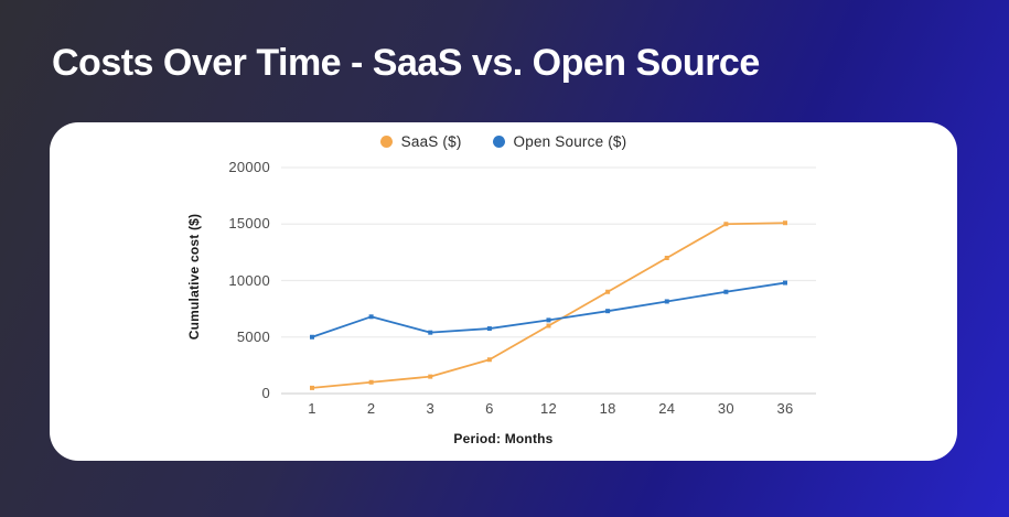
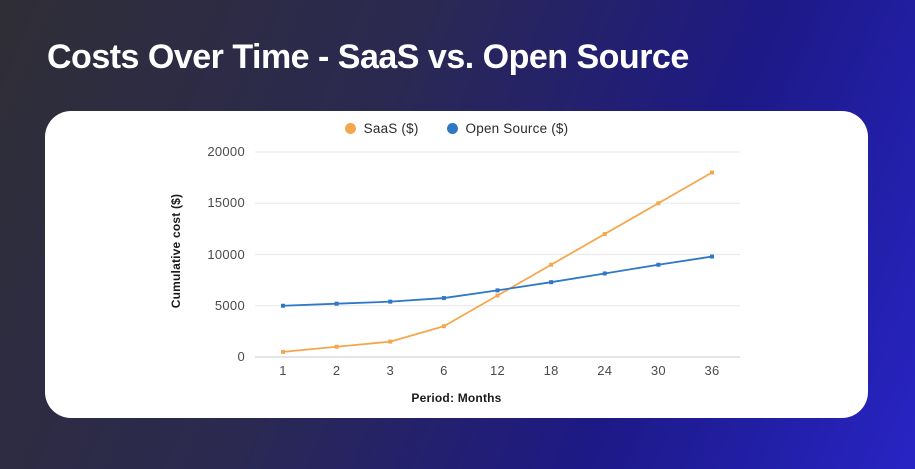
Open Source ($)/2: 6800 -> 5200
SaaS ($)/36: 15100 -> 18000
